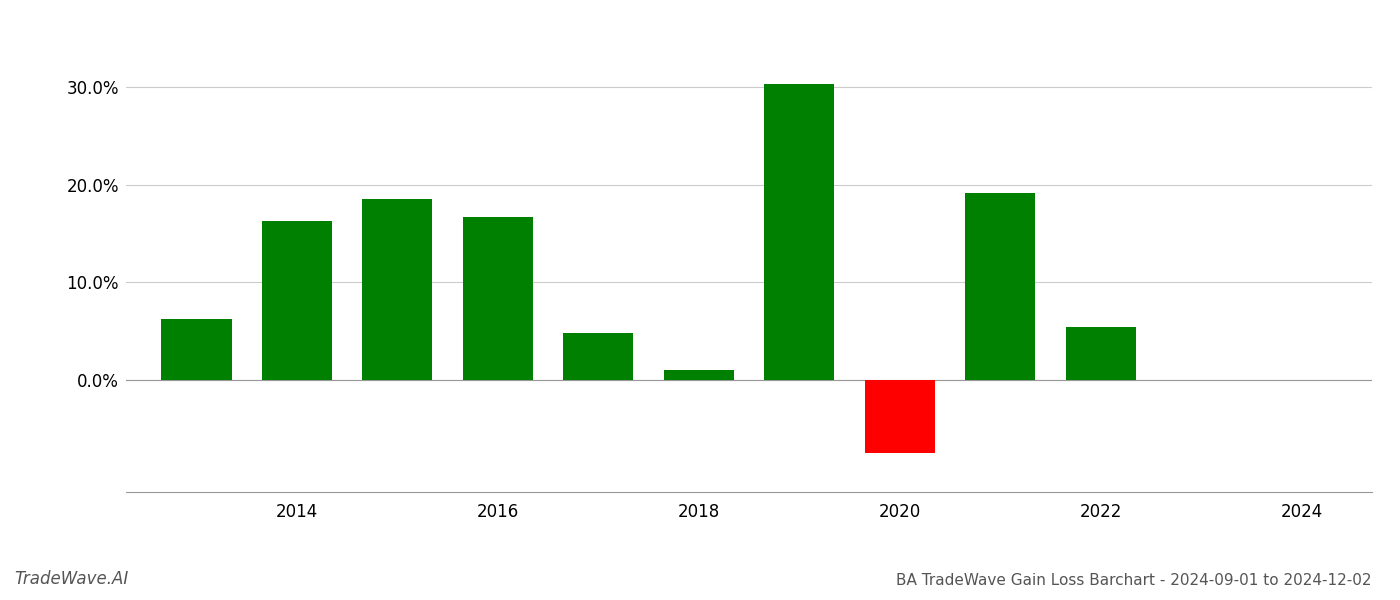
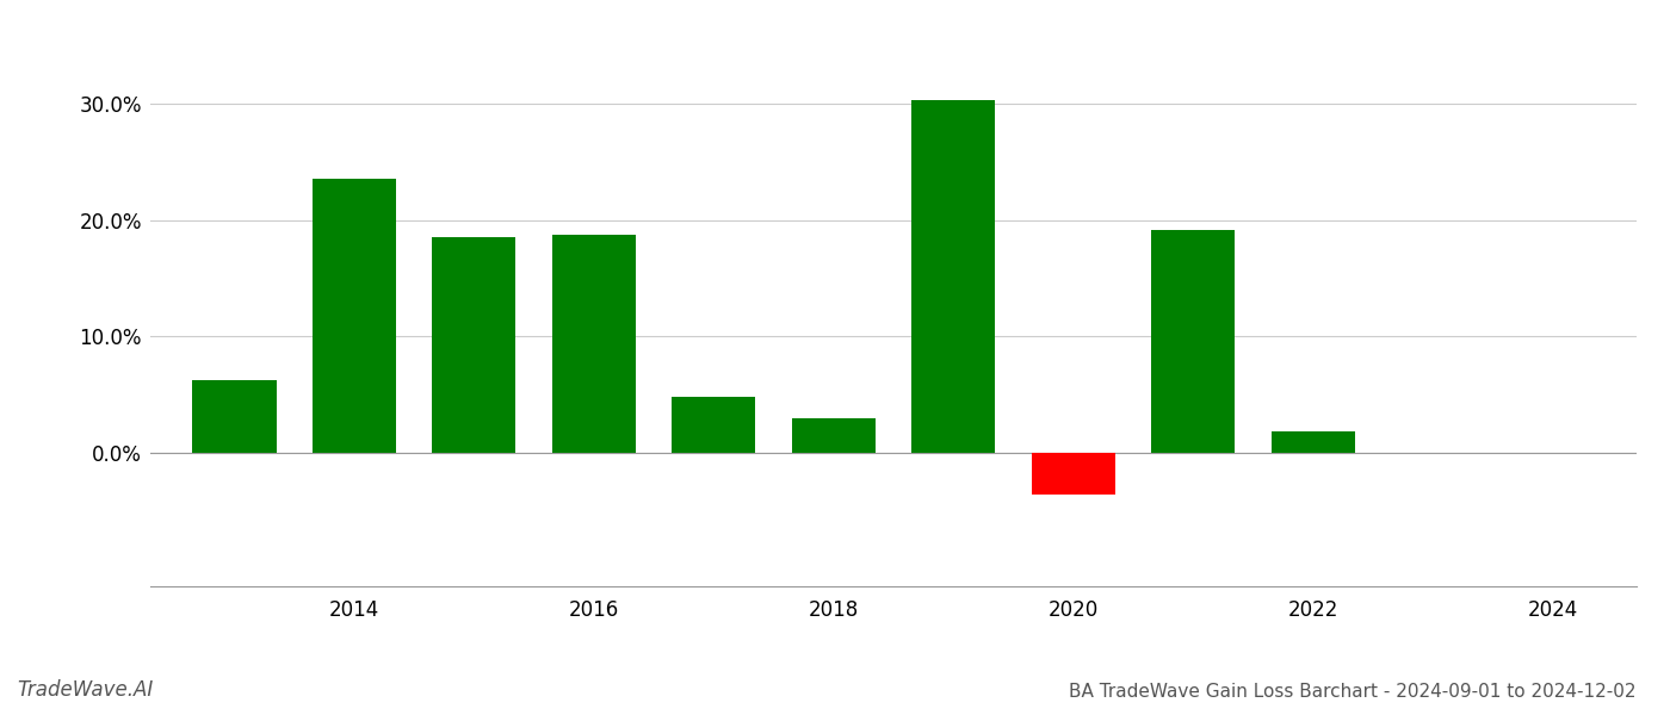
2014: 16.3% -> 23.6%
2016: 16.7% -> 18.8%
2018: 1.0% -> 3.0%
2020: -7.5% -> -3.6%
2022: 5.4% -> 1.8%
